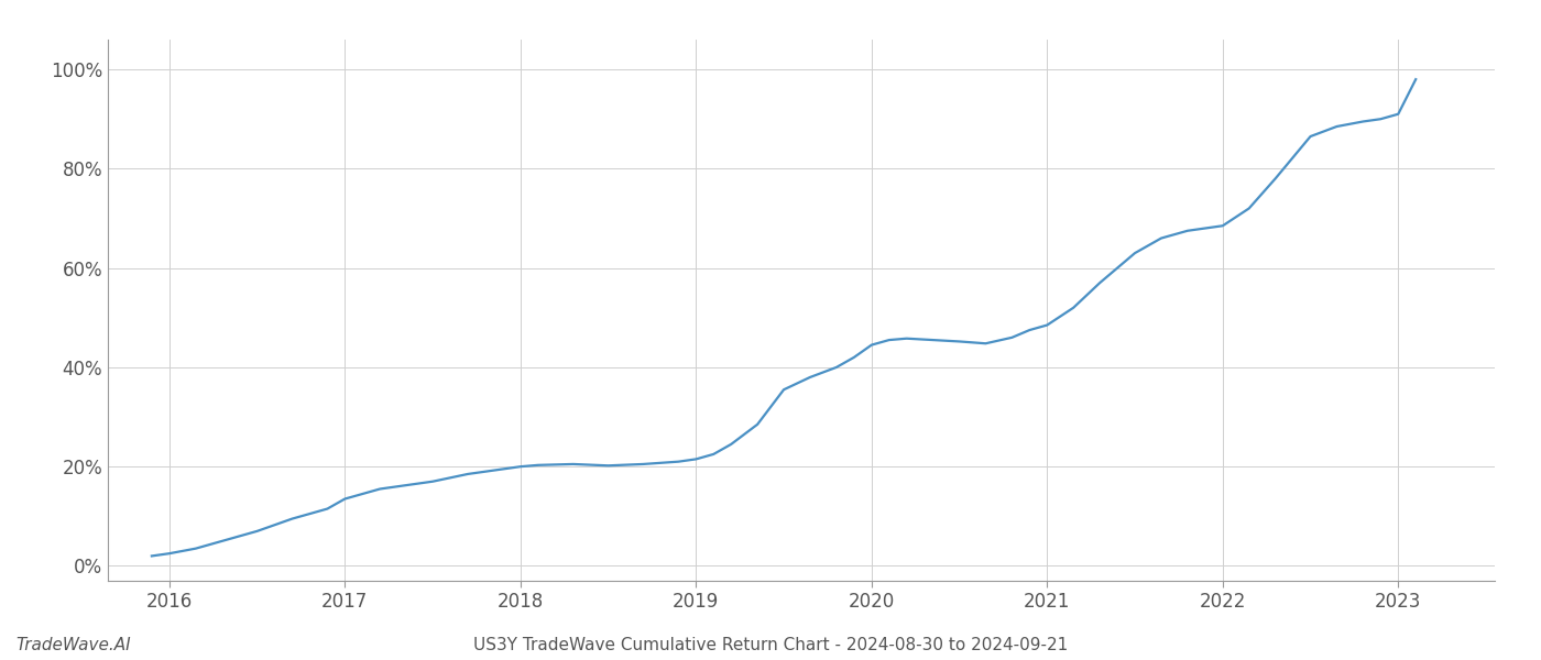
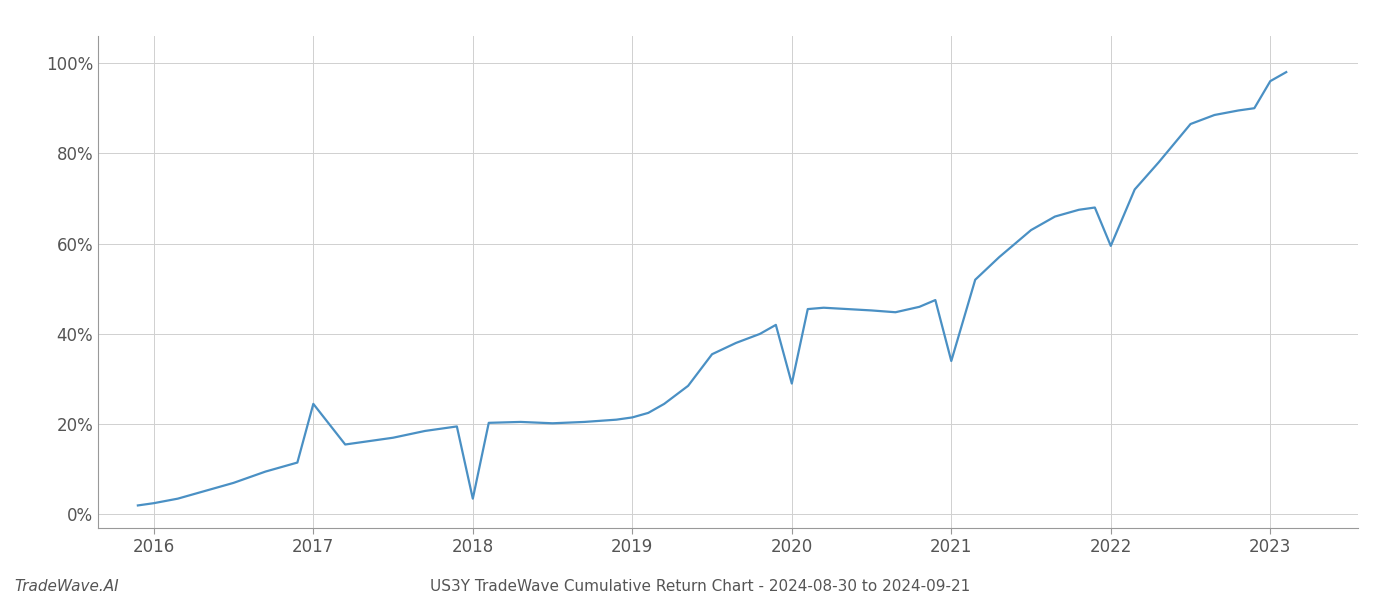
2017: 13.5% -> 24.5%
2018: 20.0% -> 3.5%
2020: 44.5% -> 29.0%
2021: 48.5% -> 34.0%
2022: 68.5% -> 59.5%
2023: 91.0% -> 96.0%
